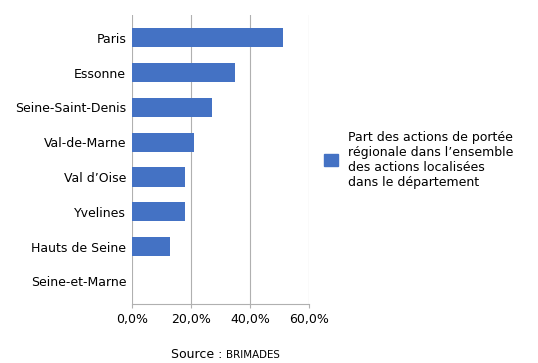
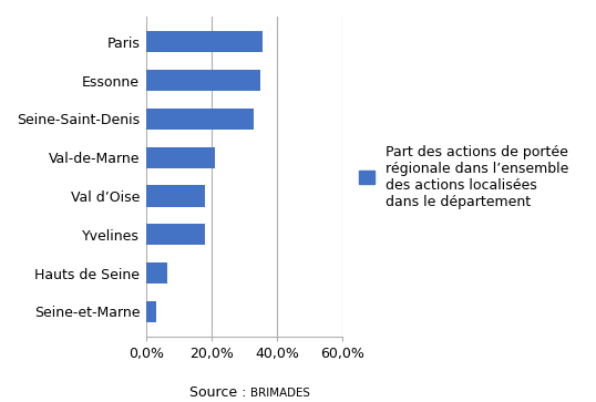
Paris: 51,0% -> 35,5%
Seine-Saint-Denis: 27,0% -> 33,0%
Hauts de Seine: 13,0% -> 6,5%
Seine-et-Marne: 0,1% -> 3,0%
